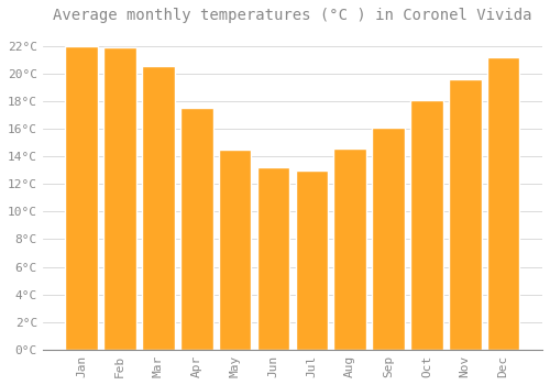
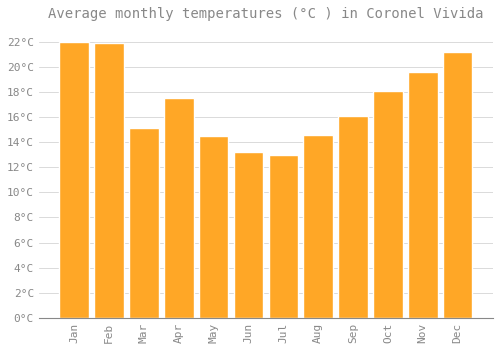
Mar: 20.5°C -> 15.1°C
